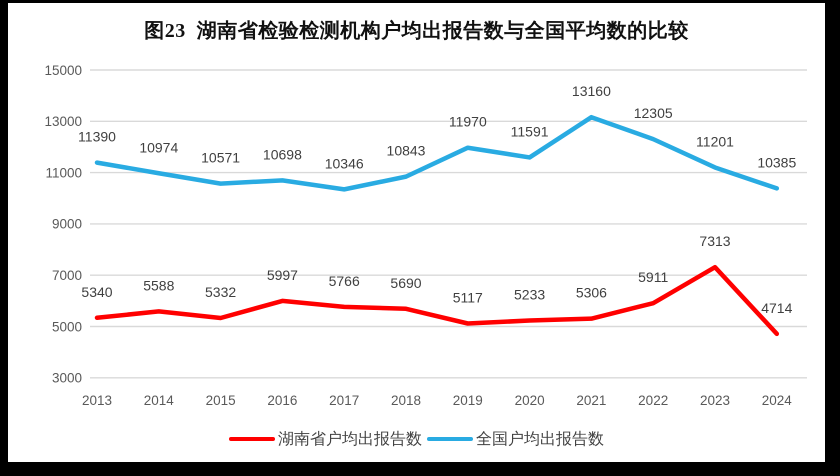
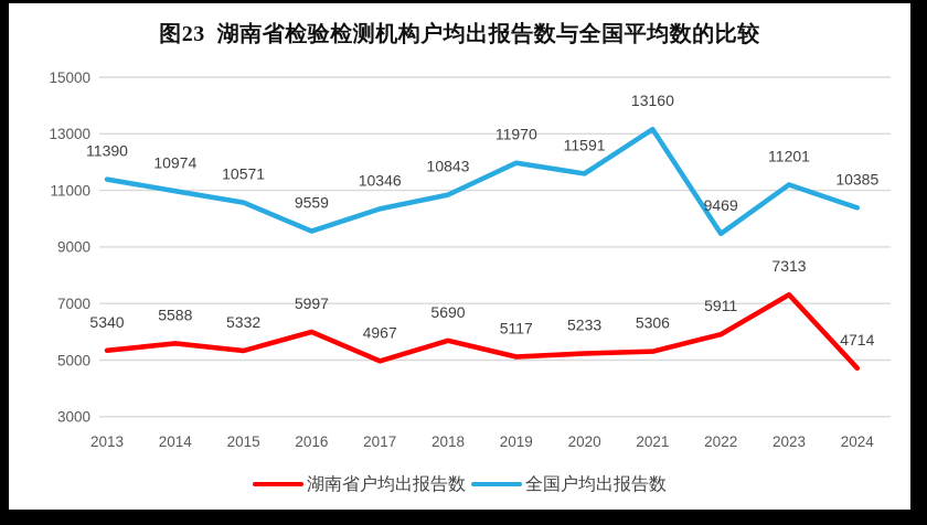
全国户均出报告数/2016: 10698 -> 9559
湖南省户均出报告数/2017: 5766 -> 4967
全国户均出报告数/2022: 12305 -> 9469
